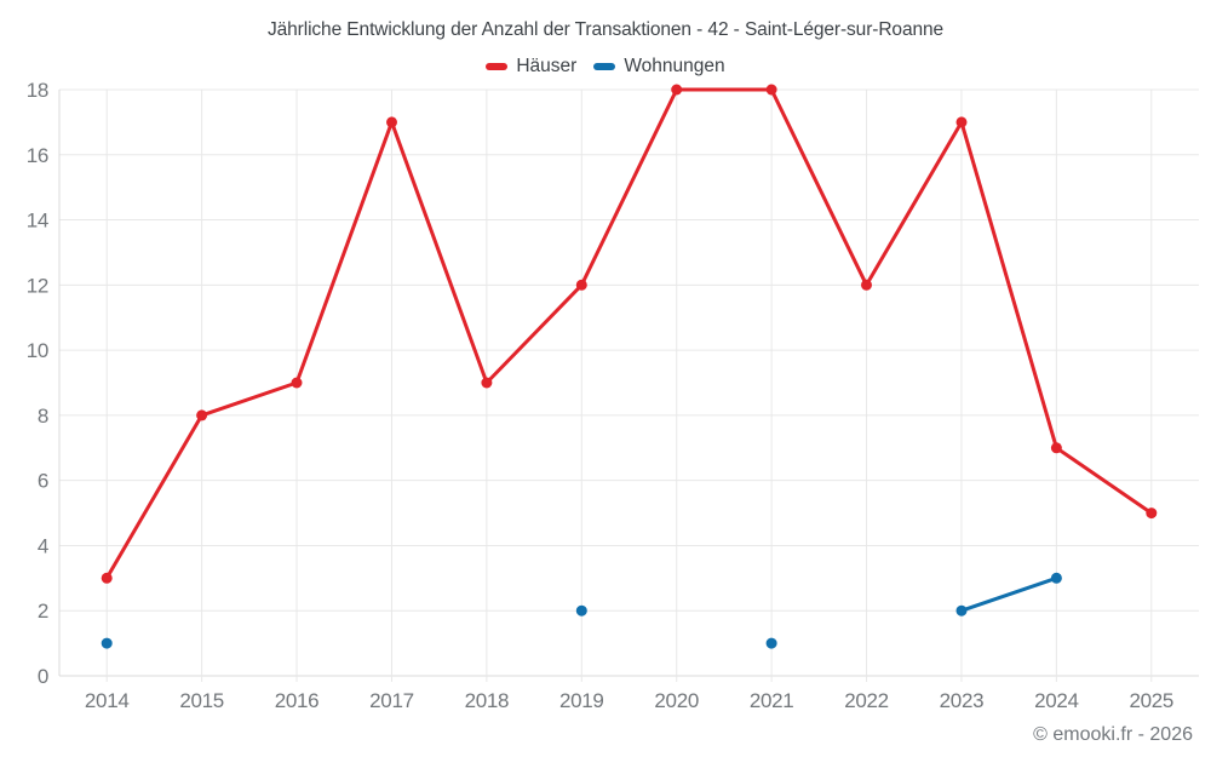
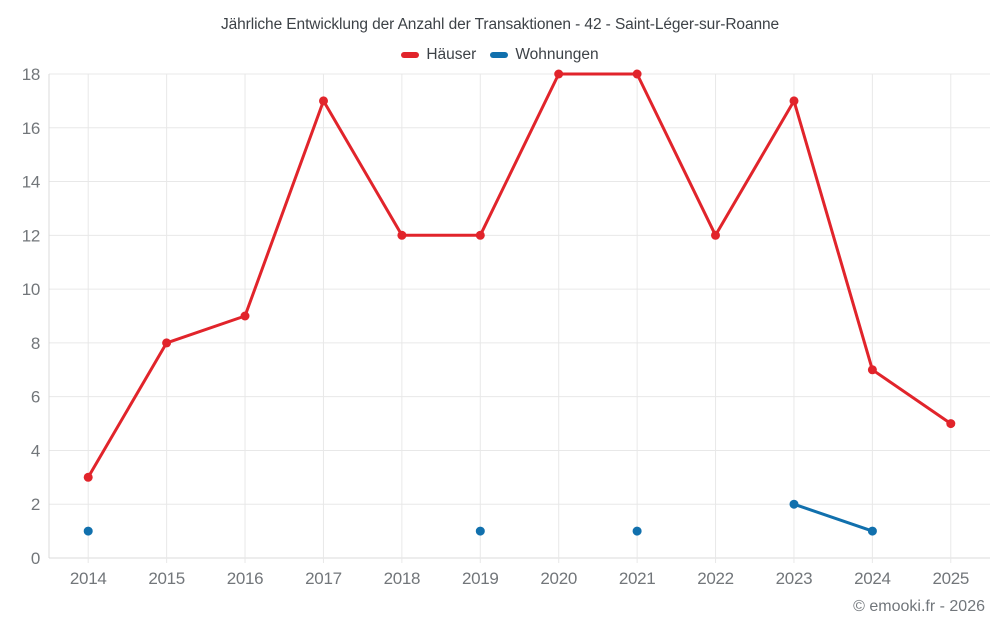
Häuser/2018: 9 -> 12
Wohnungen/2019: 2 -> 1
Wohnungen/2024: 3 -> 1
